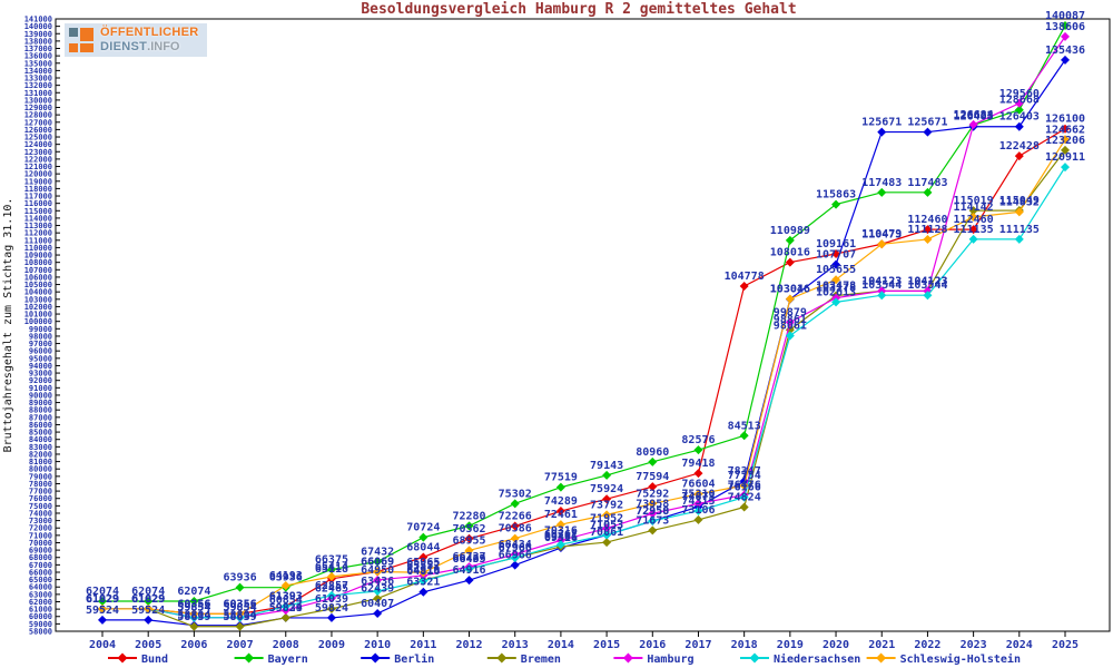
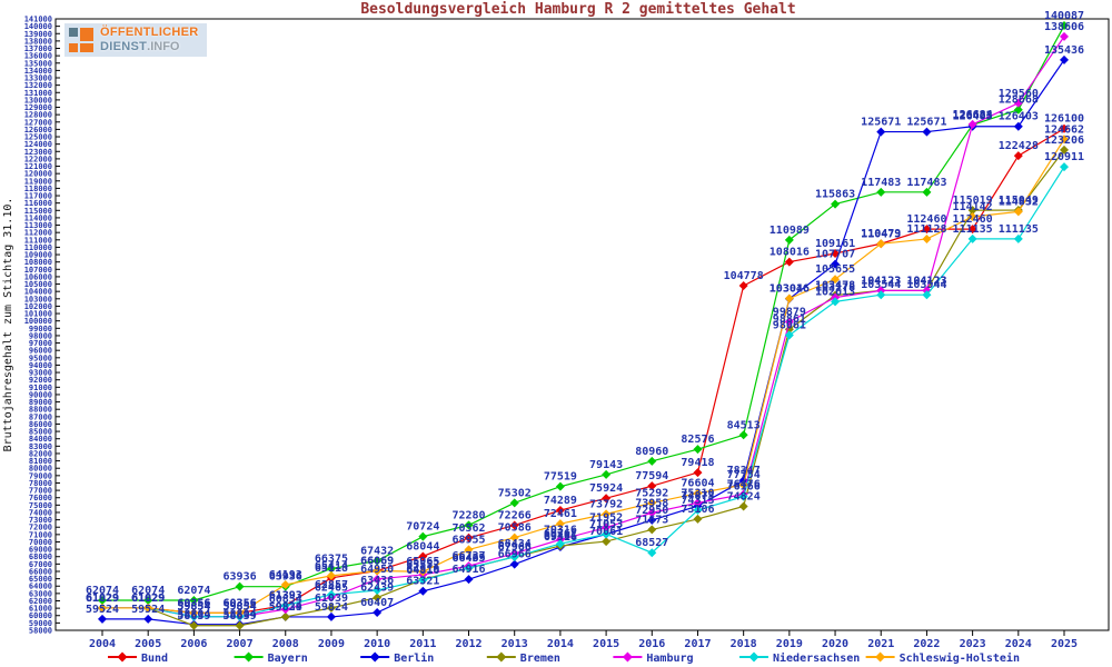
Niedersachsen/2016: 72958 -> 68527
